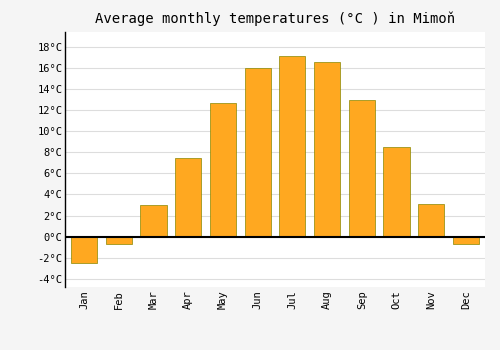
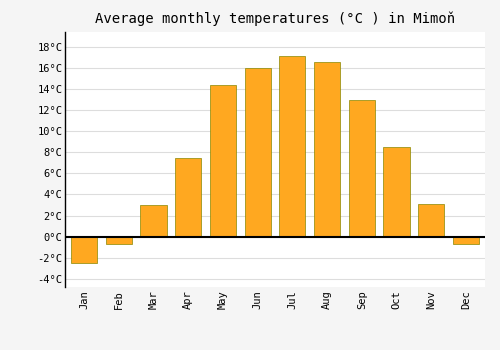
May: 12.7°C -> 14.4°C
